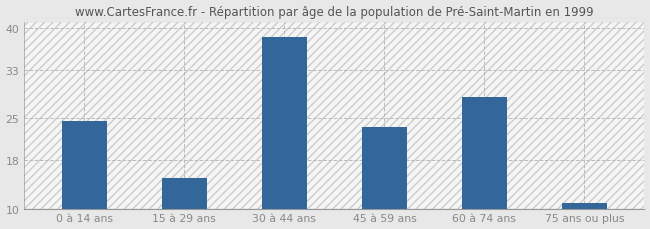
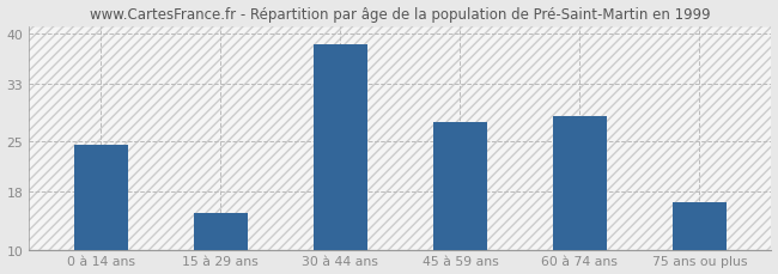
45 à 59 ans: 23.5 -> 27.6
75 ans ou plus: 11.0 -> 16.6
